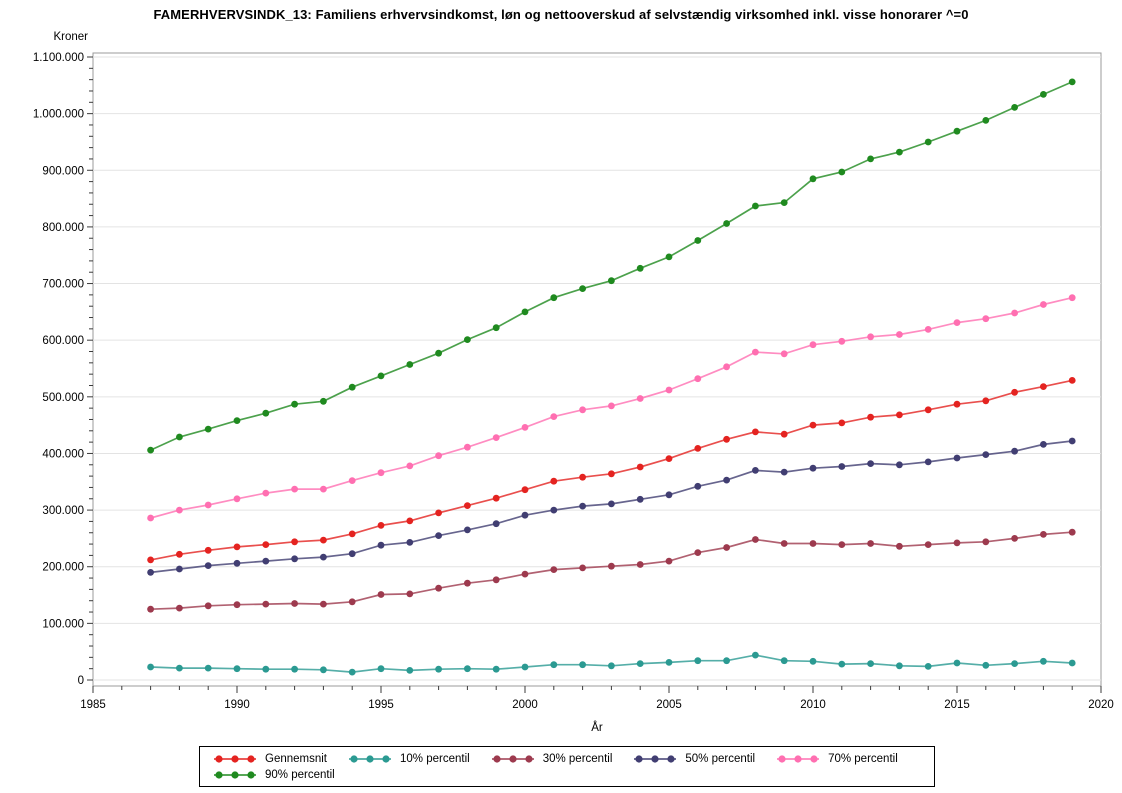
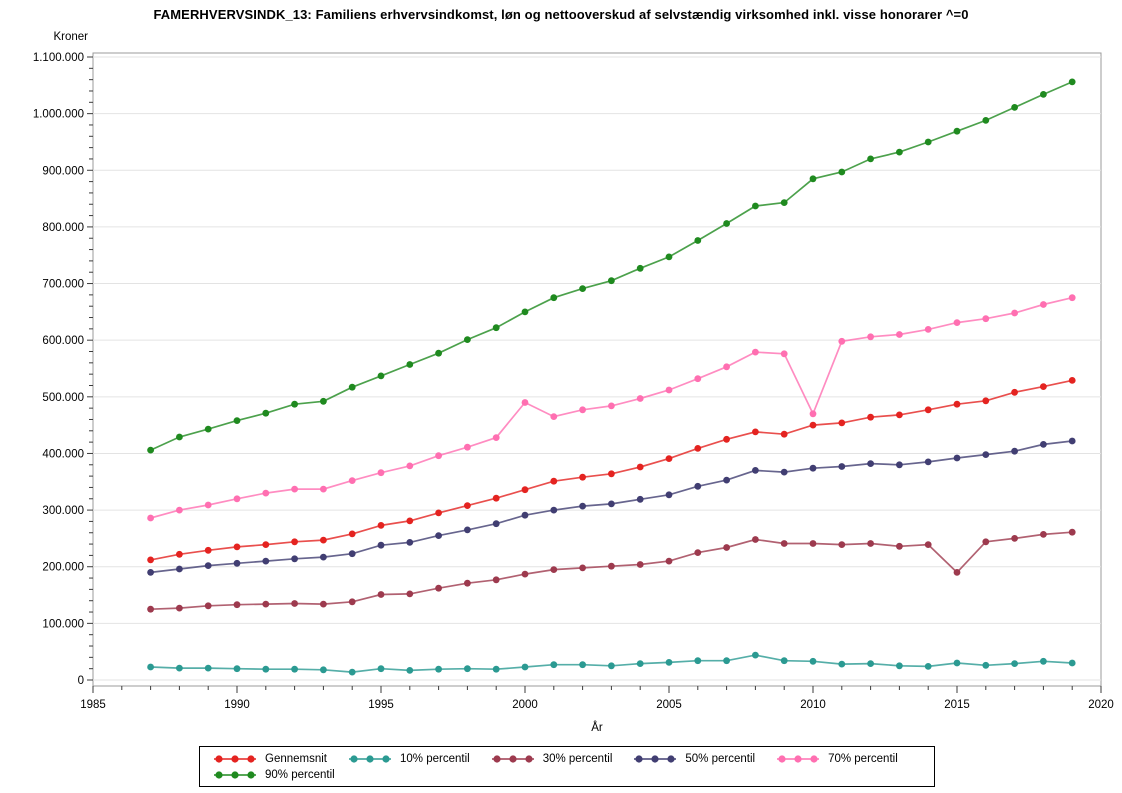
70% percentil/2000: 450000 -> 490000
70% percentil/2010: 590000 -> 470000
30% percentil/2015: 240000 -> 190000
